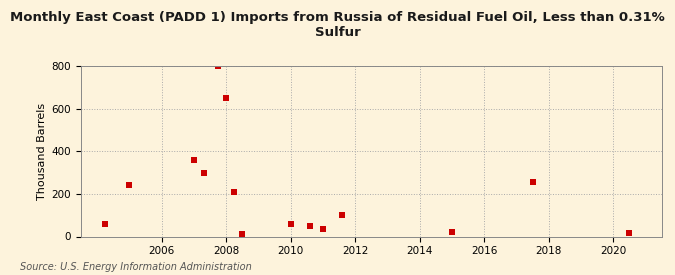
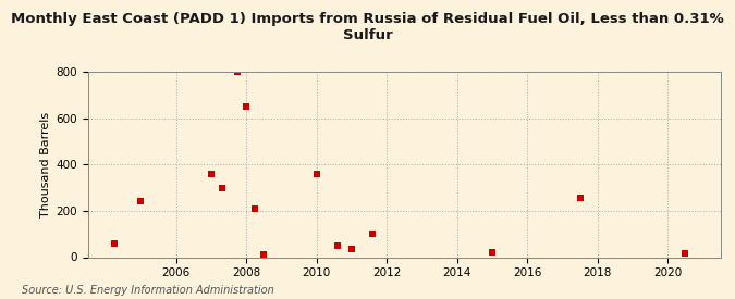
2010: 60 -> 360
